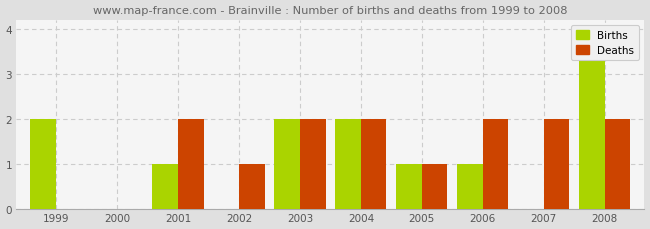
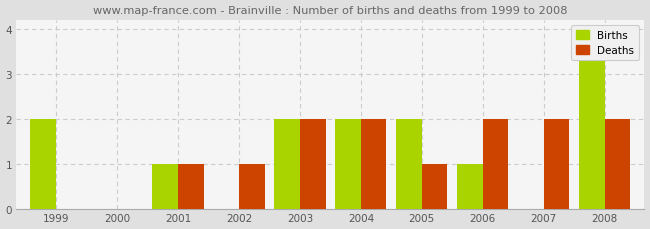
Deaths/2001: 2 -> 1
Births/2005: 1 -> 2
